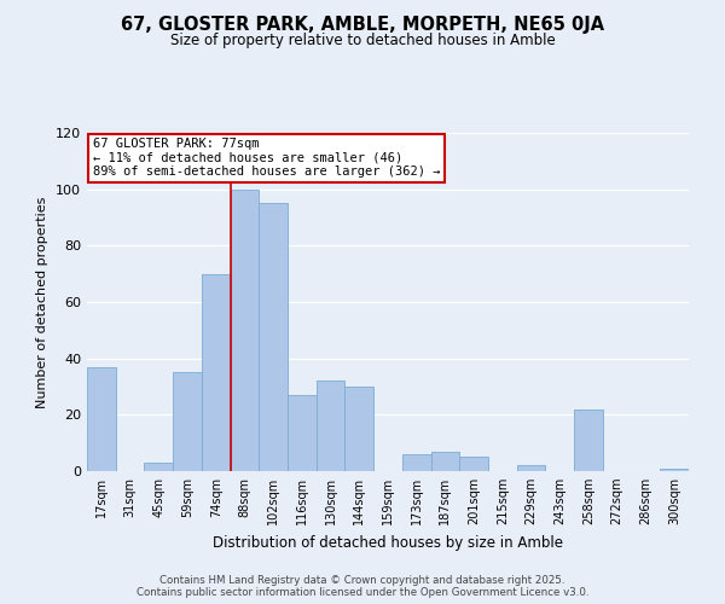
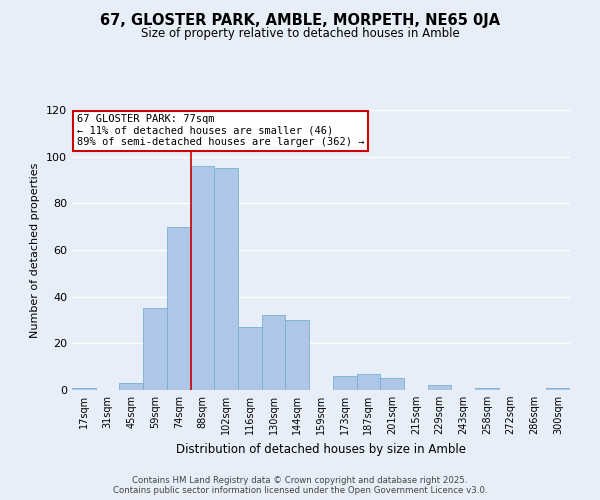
17sqm: 37 -> 1
88sqm: 100 -> 96
258sqm: 22 -> 1
